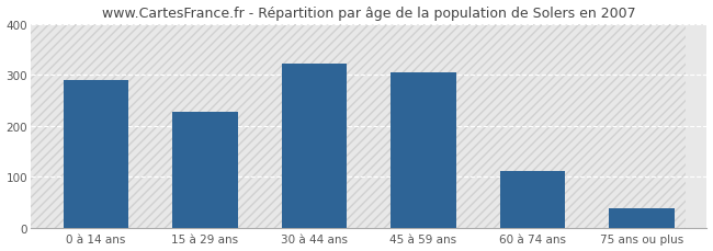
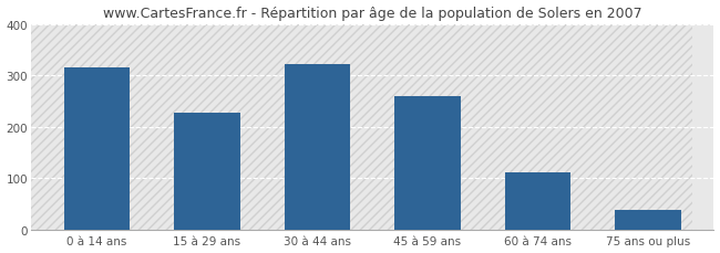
0 à 14 ans: 289 -> 315
45 à 59 ans: 304 -> 260
